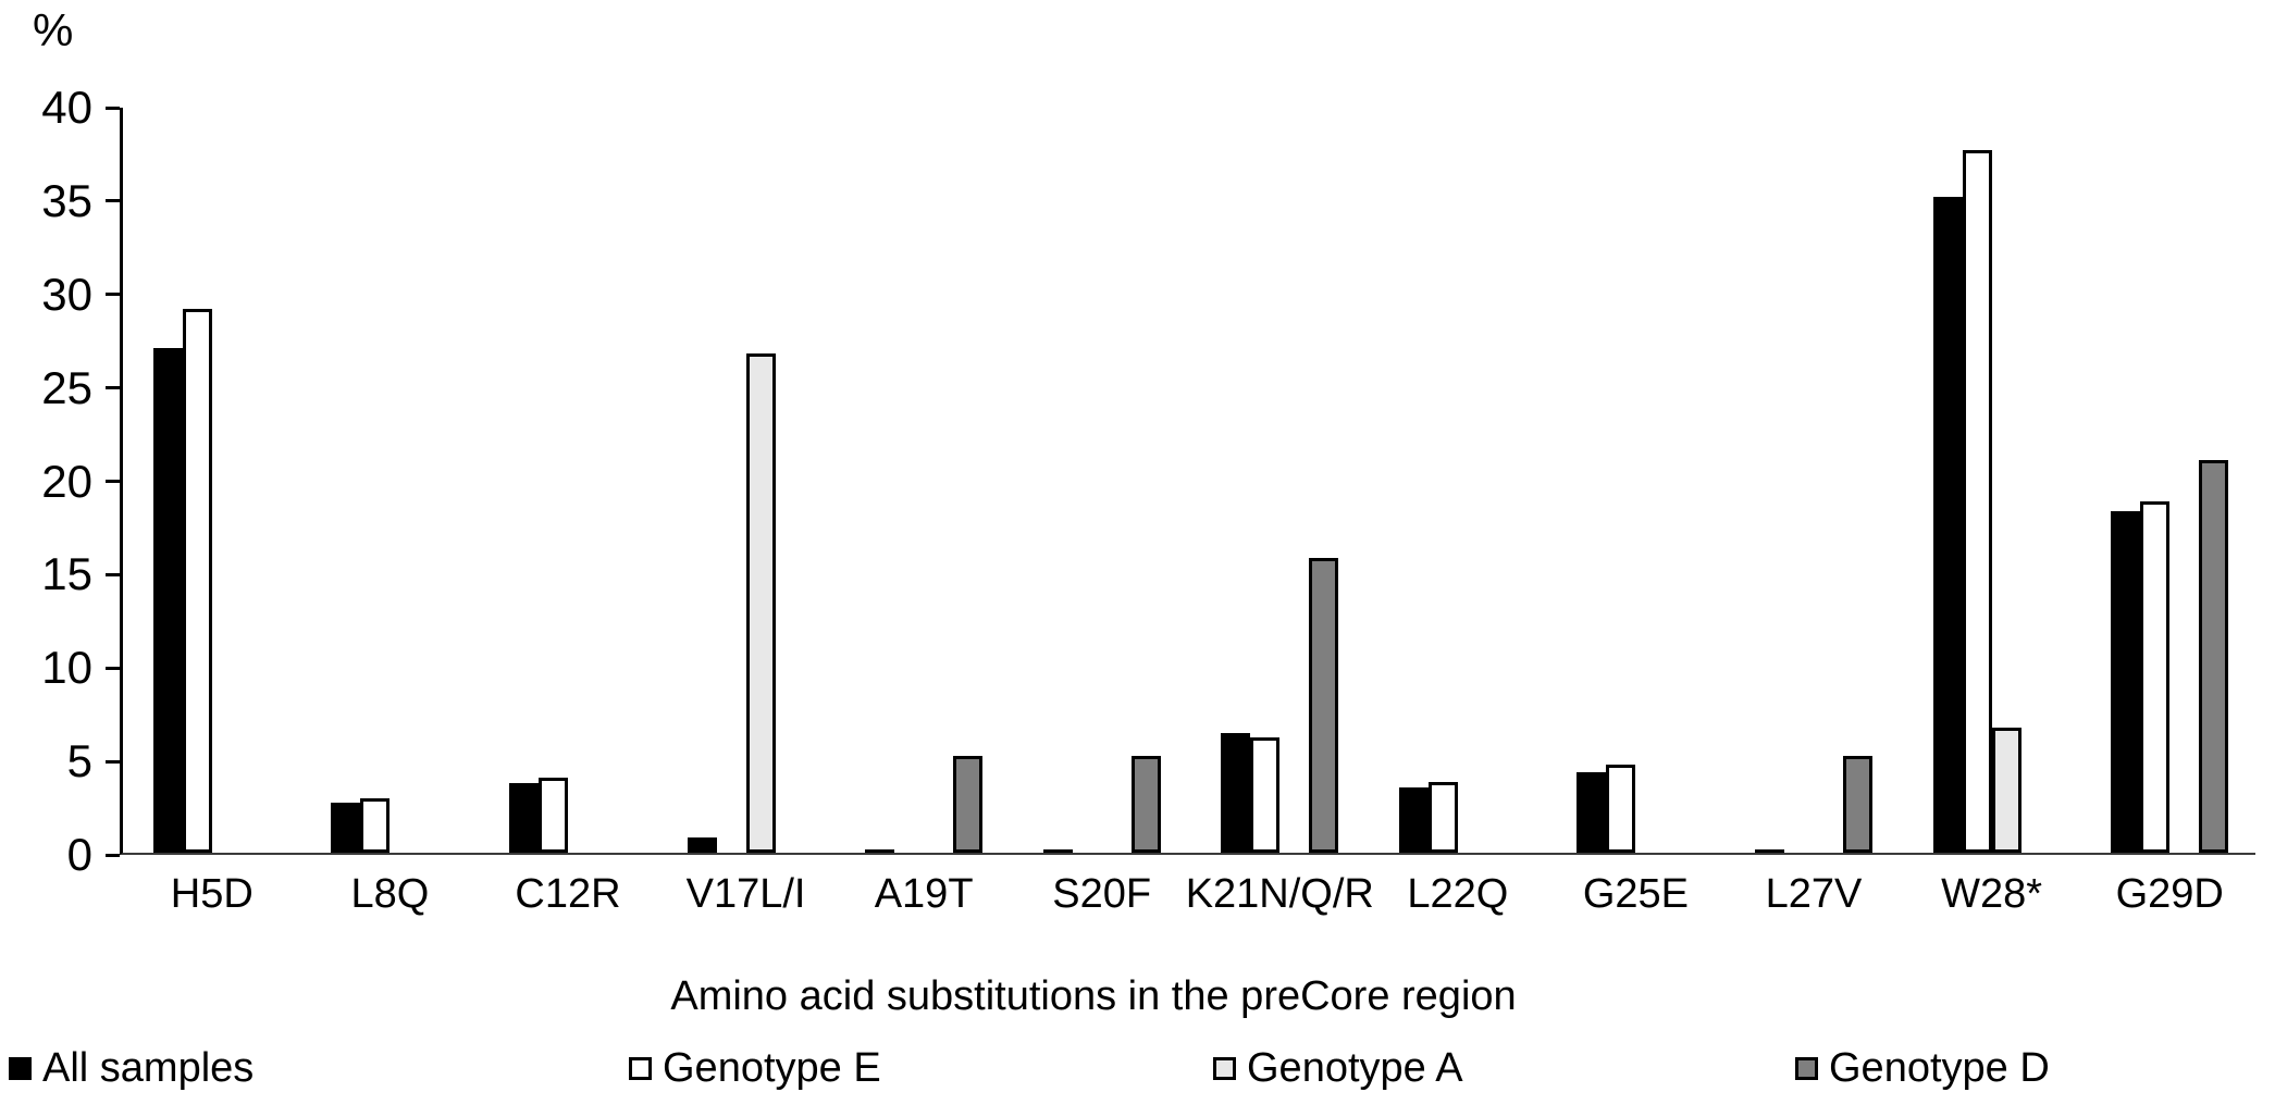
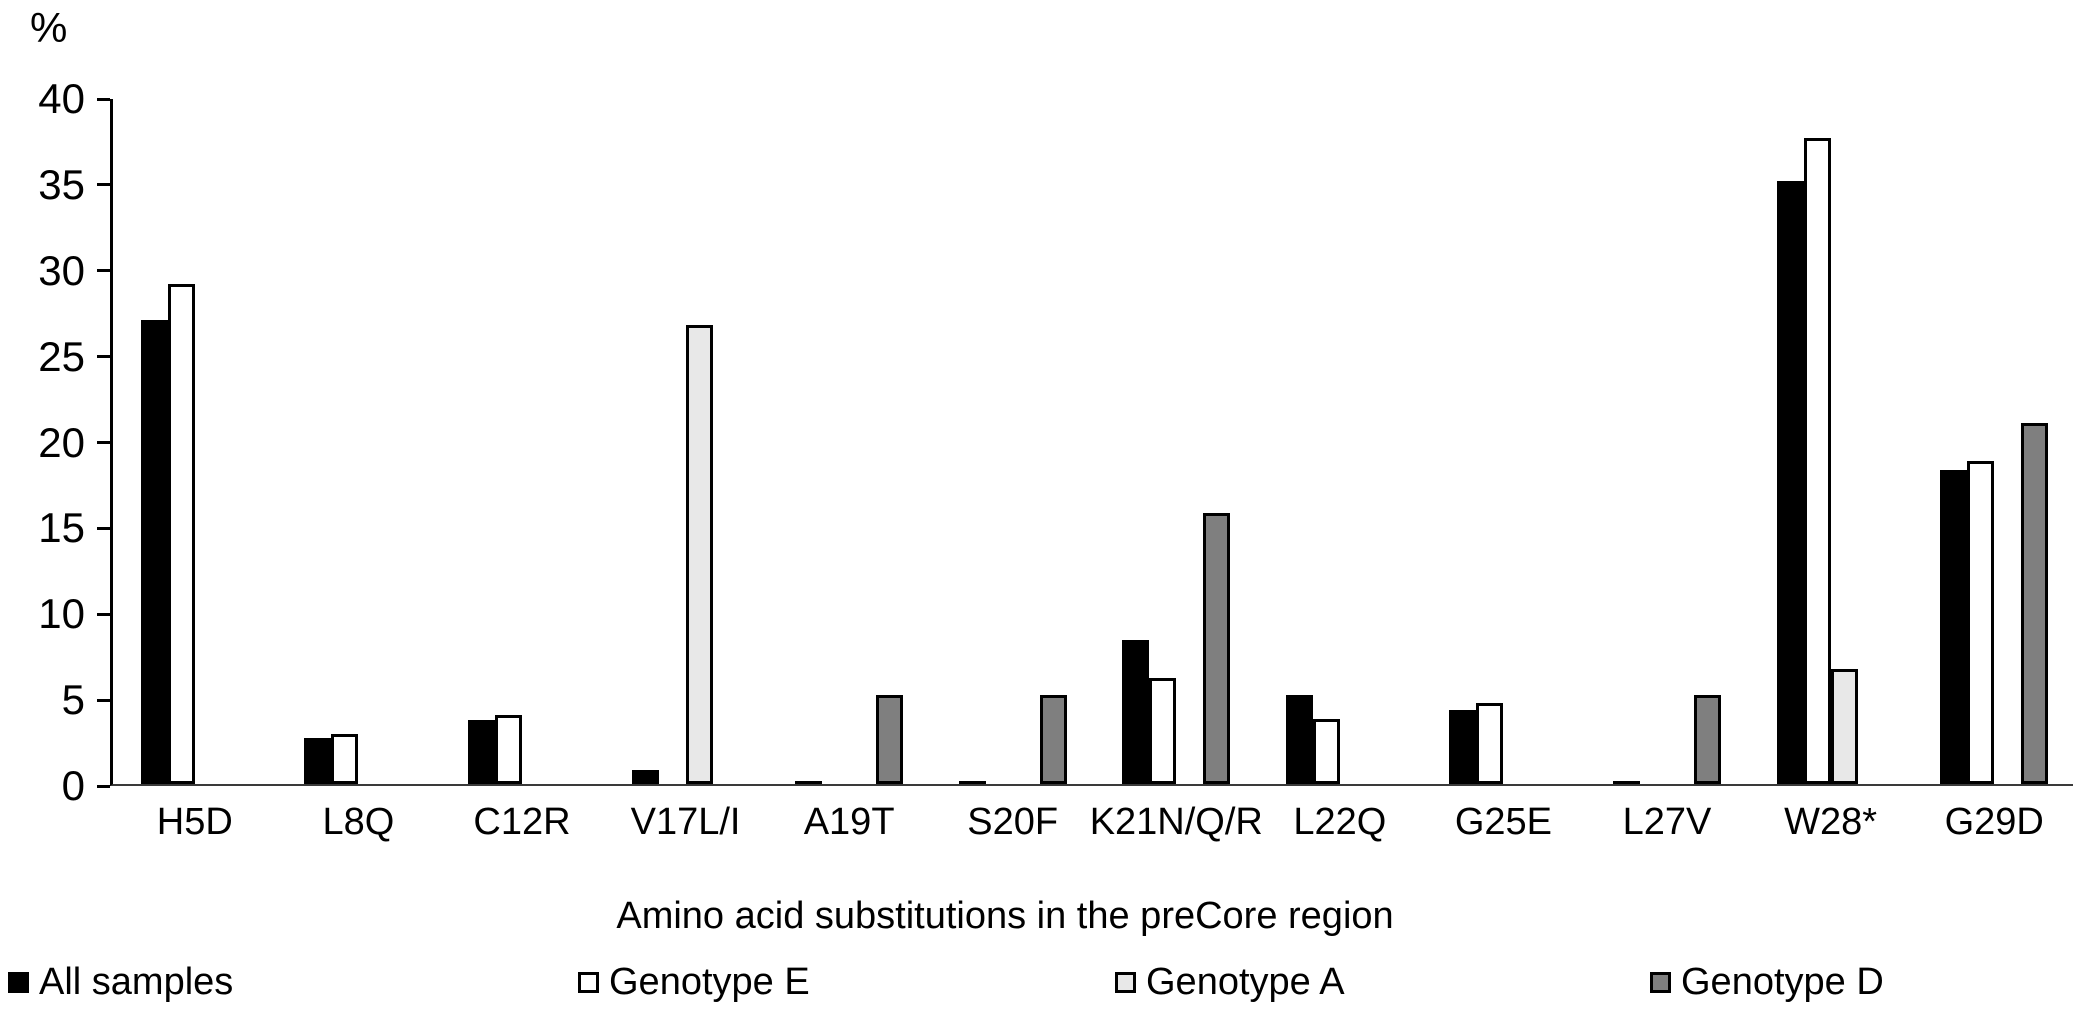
All samples/K21N/Q/R: 6.4 -> 8.4
All samples/L22Q: 3.5 -> 5.2
